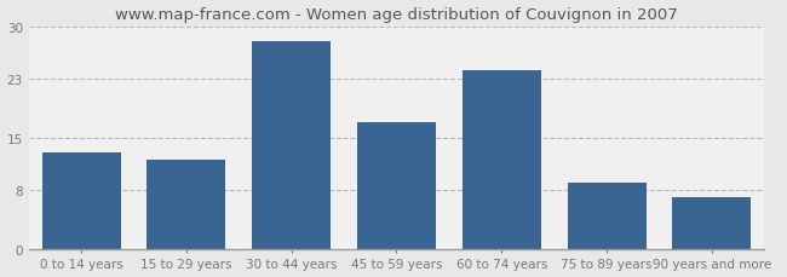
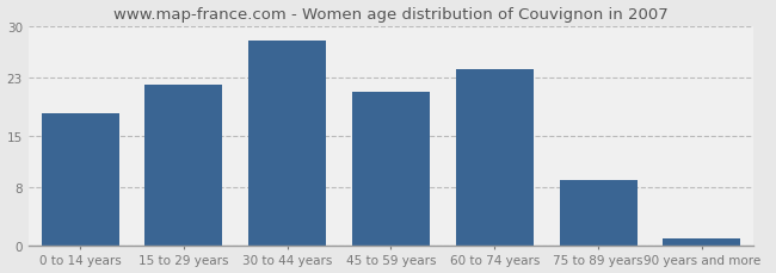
0 to 14 years: 13 -> 18
15 to 29 years: 12 -> 22
45 to 59 years: 17 -> 21
90 years and more: 7 -> 1
